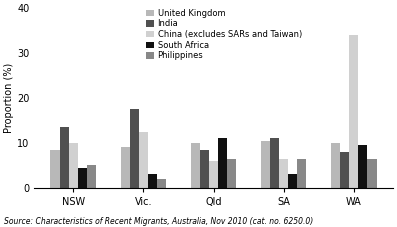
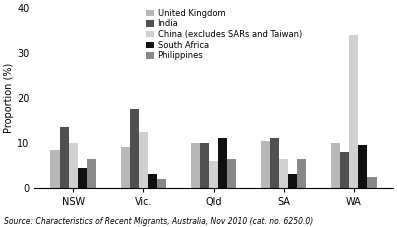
Philippines/NSW: 5.0 -> 6.5
India/Qld: 8.5 -> 10.0
Philippines/WA: 6.5 -> 2.5
